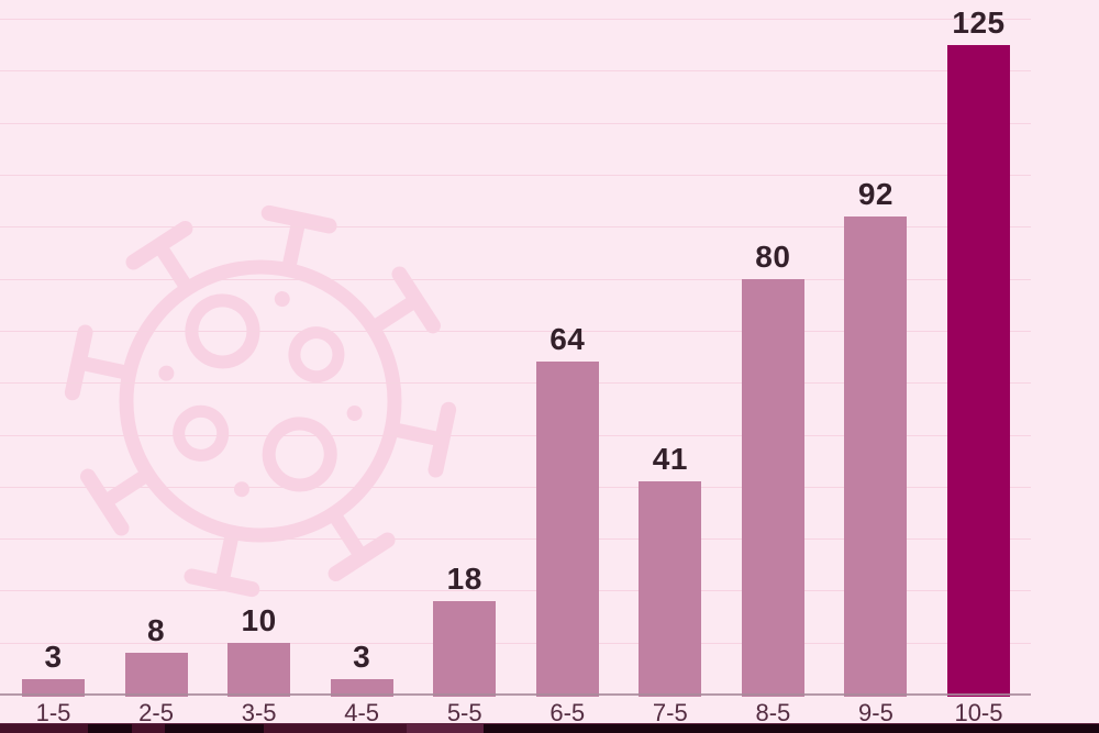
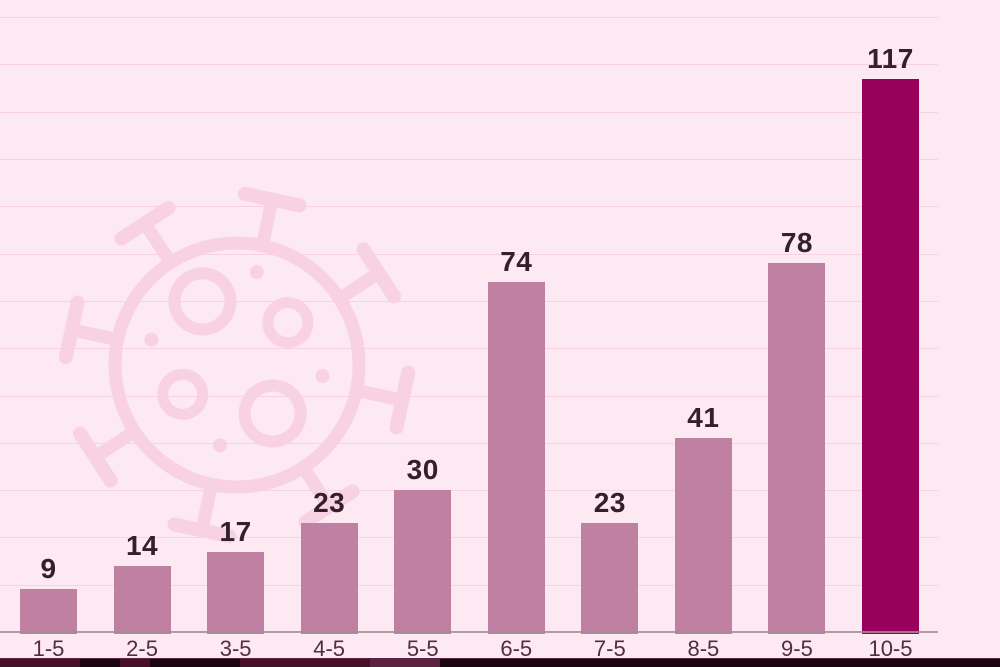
1-5: 3 -> 9
2-5: 8 -> 14
3-5: 10 -> 17
4-5: 3 -> 23
5-5: 18 -> 30
6-5: 64 -> 74
7-5: 41 -> 23
8-5: 80 -> 41
9-5: 92 -> 78
10-5: 125 -> 117
